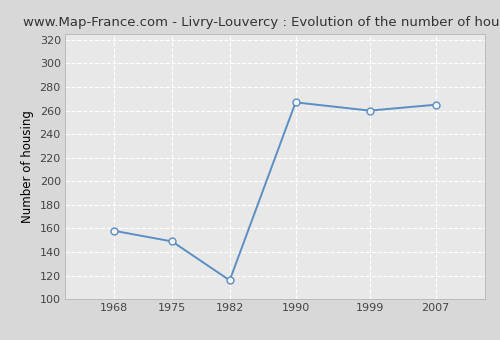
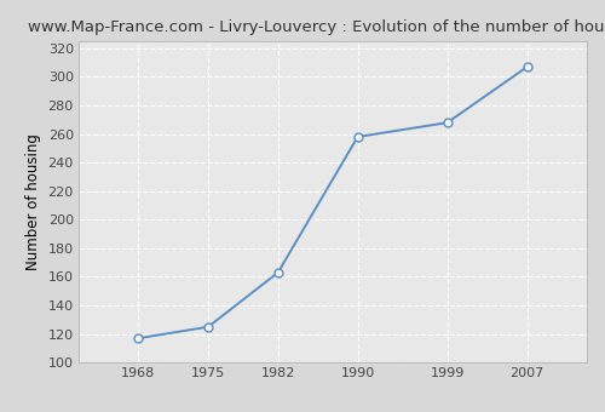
1968: 158 -> 117
1975: 149 -> 125
1982: 116 -> 163
1990: 267 -> 258
1999: 260 -> 268
2007: 265 -> 307
